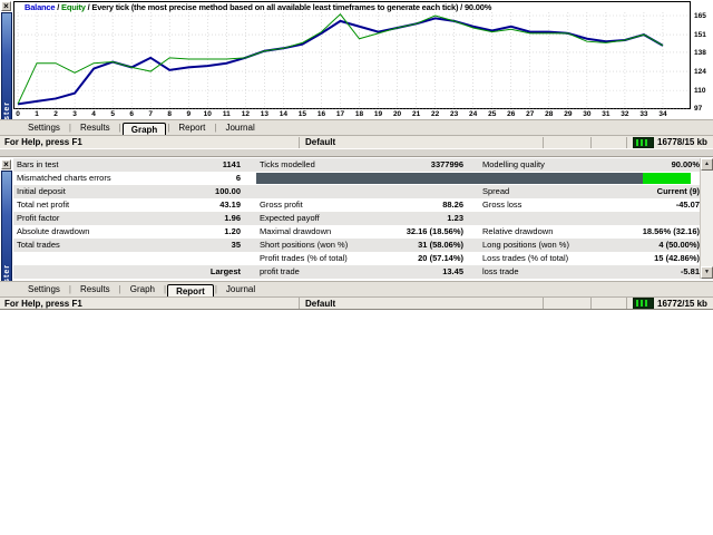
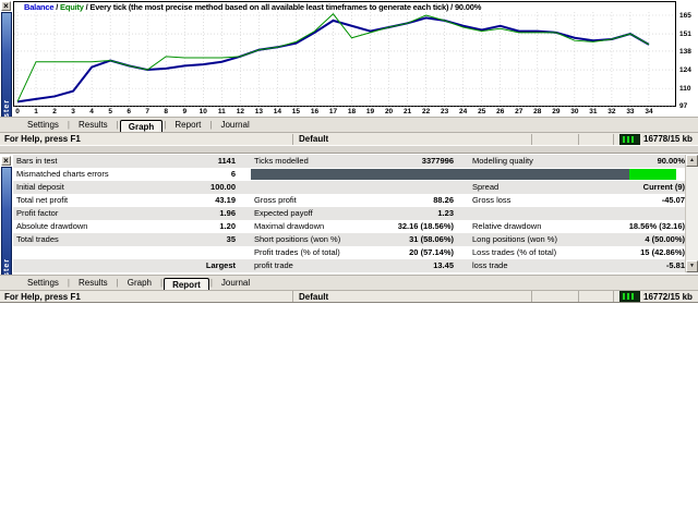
Equity/3: 123 -> 130
Balance/7: 134 -> 124
